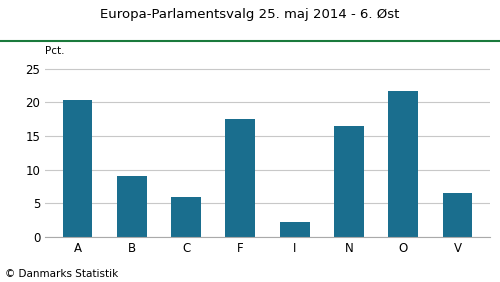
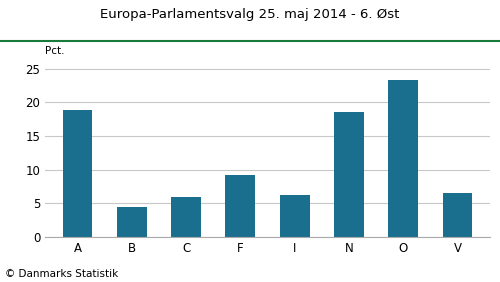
A: 20.3 -> 18.8
B: 9.0 -> 4.4
F: 17.5 -> 9.2
I: 2.2 -> 6.2
N: 16.5 -> 18.6
O: 21.7 -> 23.4
